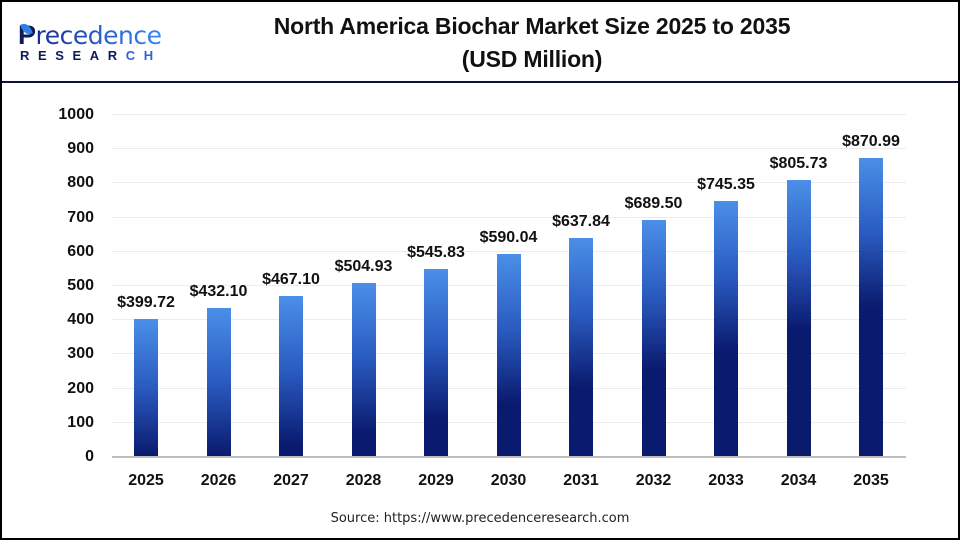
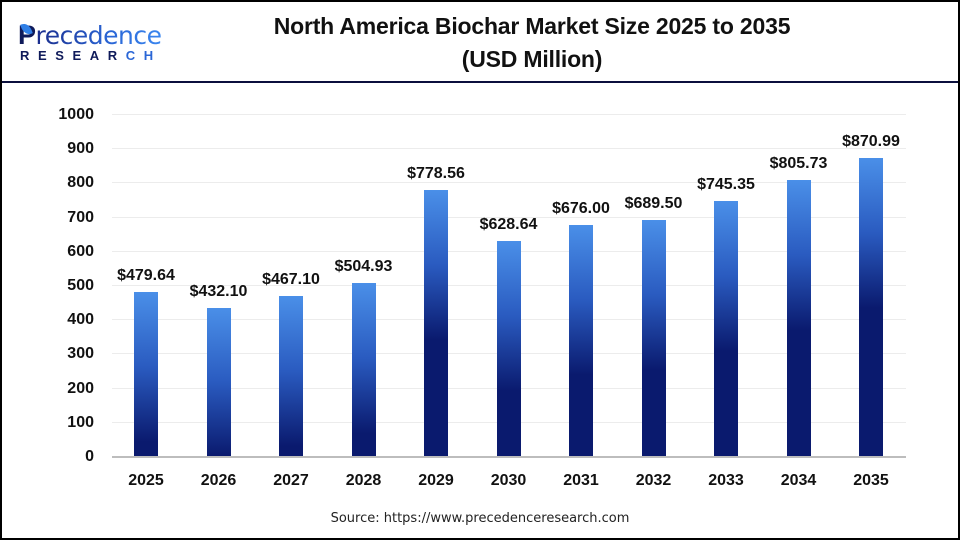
2025: $399.72 -> $479.64
2029: $545.83 -> $778.56
2030: $590.04 -> $628.64
2031: $637.84 -> $676.00
